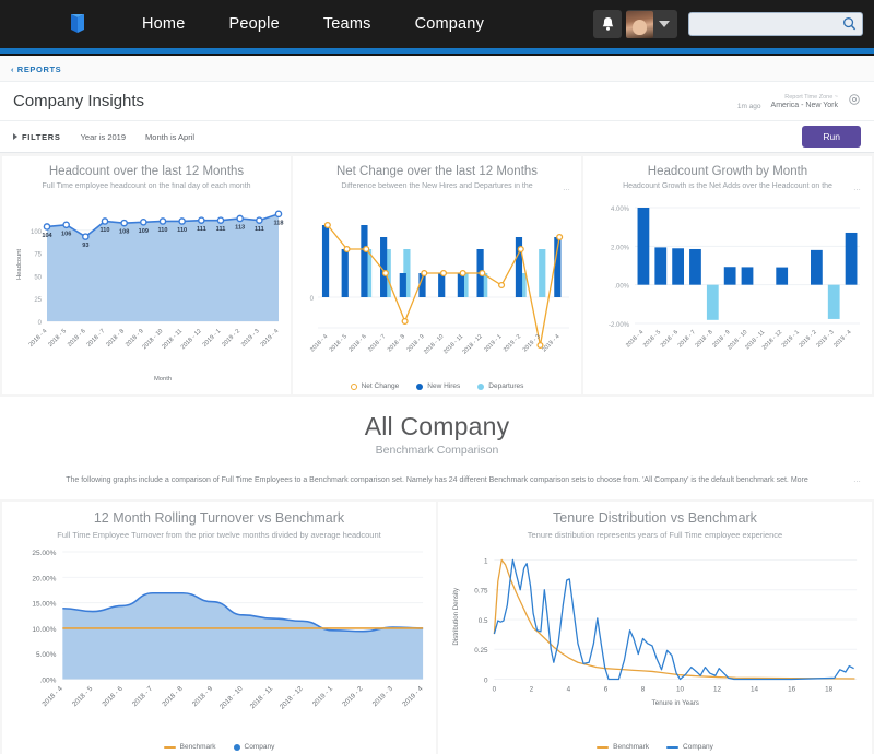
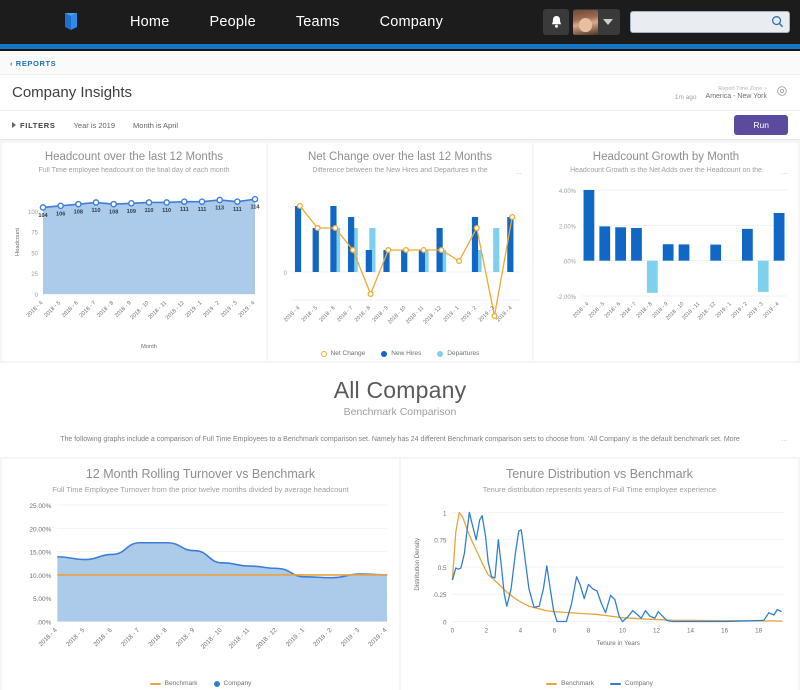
Headcount over the last 12 Months/2018 - 6: 93 -> 108
Headcount over the last 12 Months/2019 - 4: 118 -> 114
